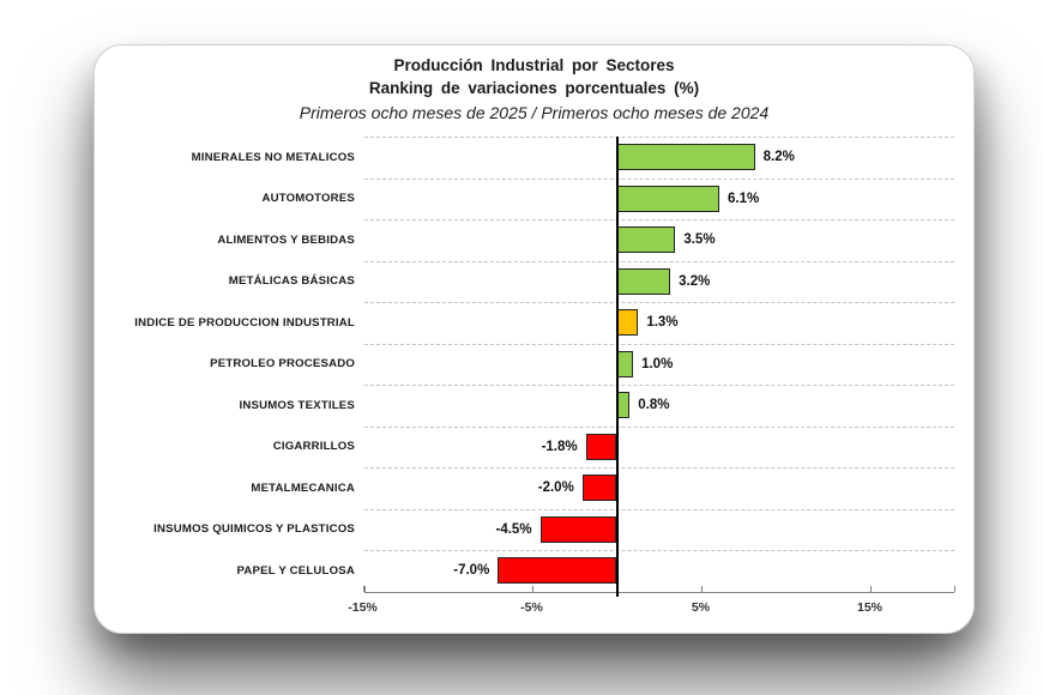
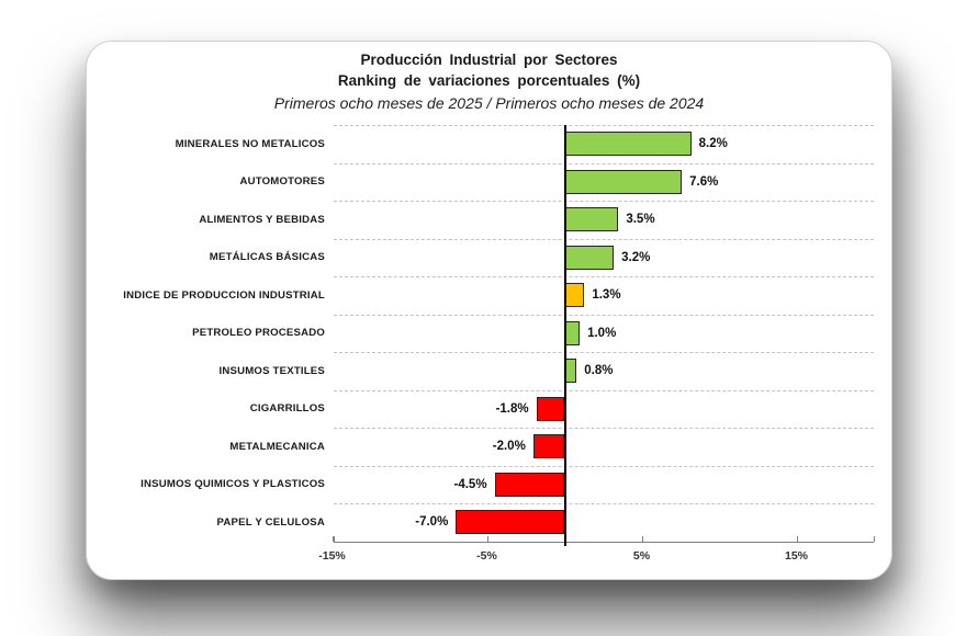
AUTOMOTORES: 6.1% -> 7.6%
